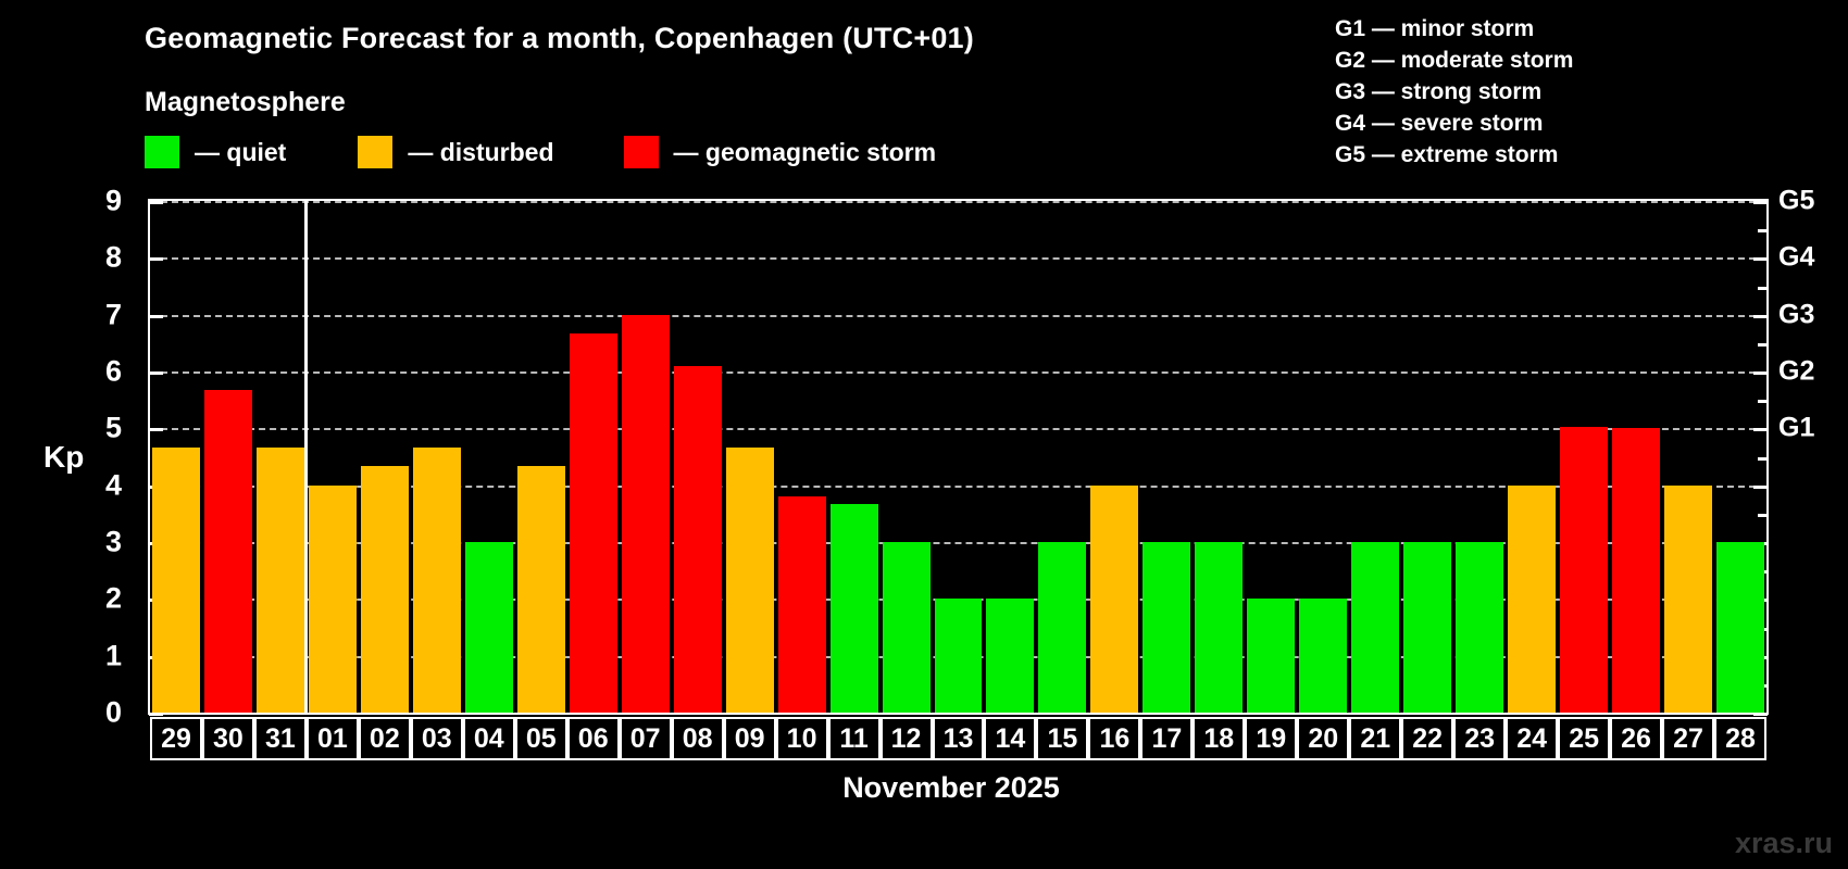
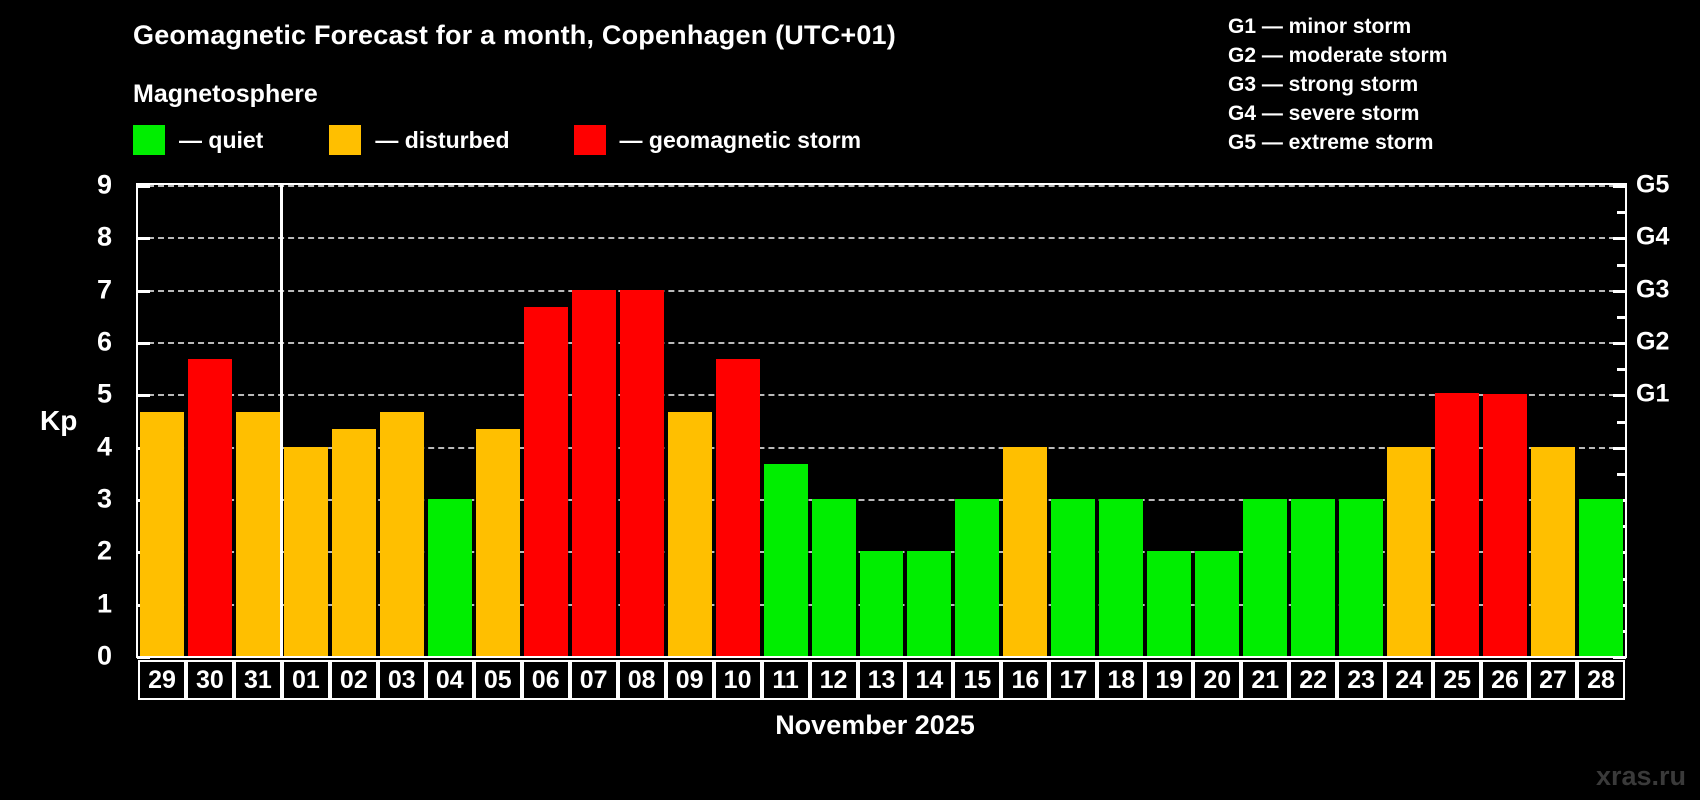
08: 6.1 -> 7.0
10: 3.8 -> 5.7
